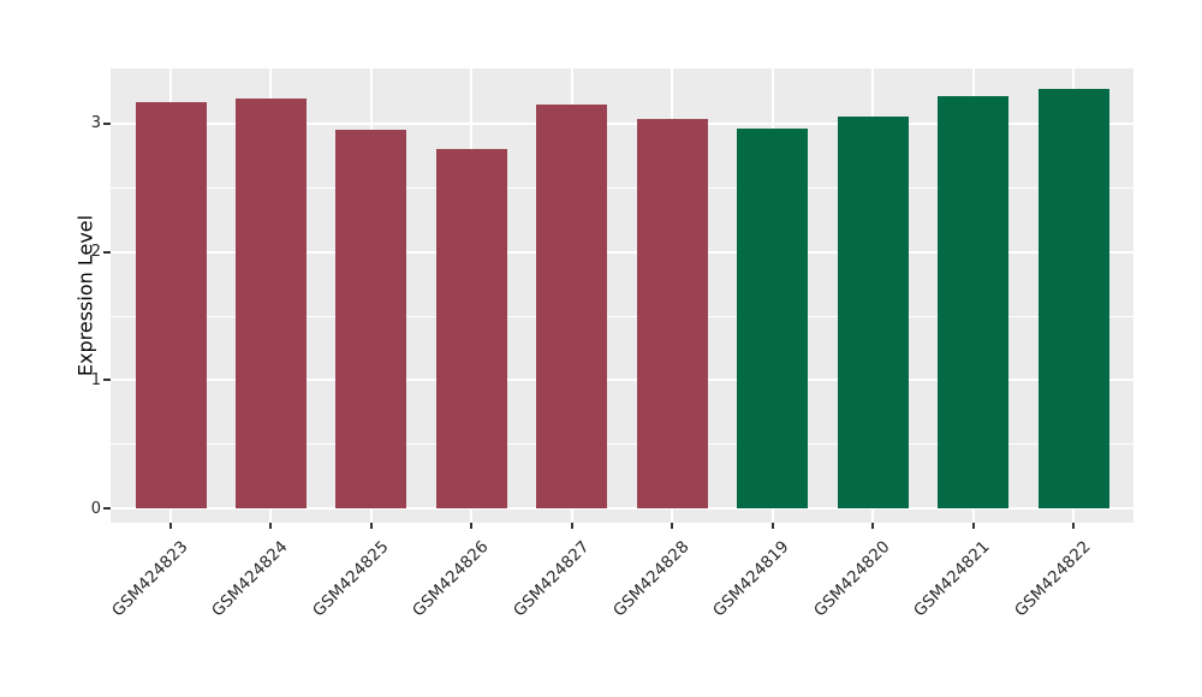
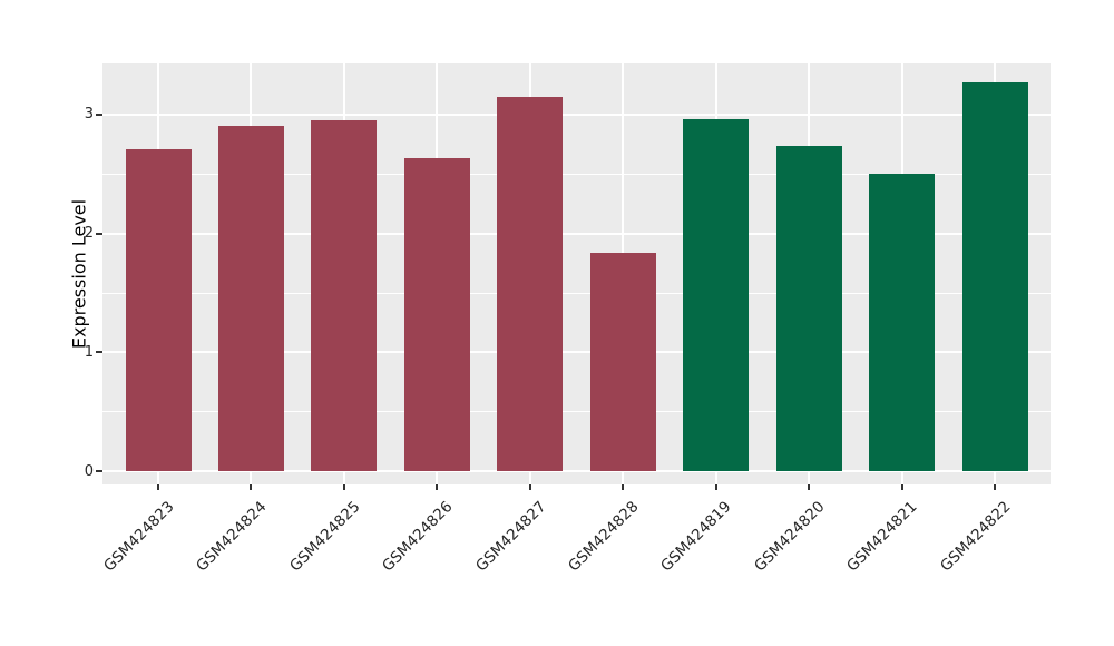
GSM424823: 3.17 -> 2.71
GSM424824: 3.20 -> 2.91
GSM424826: 2.80 -> 2.63
GSM424828: 3.04 -> 1.84
GSM424820: 3.06 -> 2.74
GSM424821: 3.21 -> 2.50
